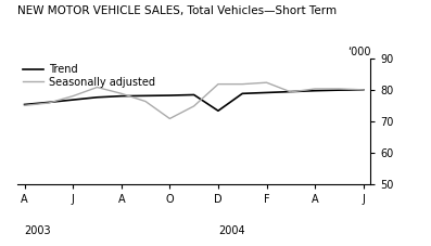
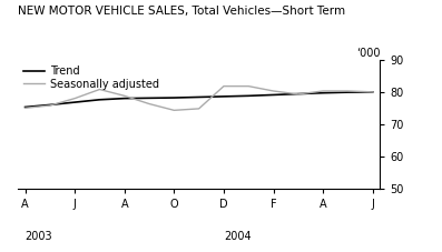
Seasonally adjusted/O: 71.0 -> 74.5
Trend/D: 73.5 -> 78.8
Seasonally adjusted/F: 82.5 -> 80.5
